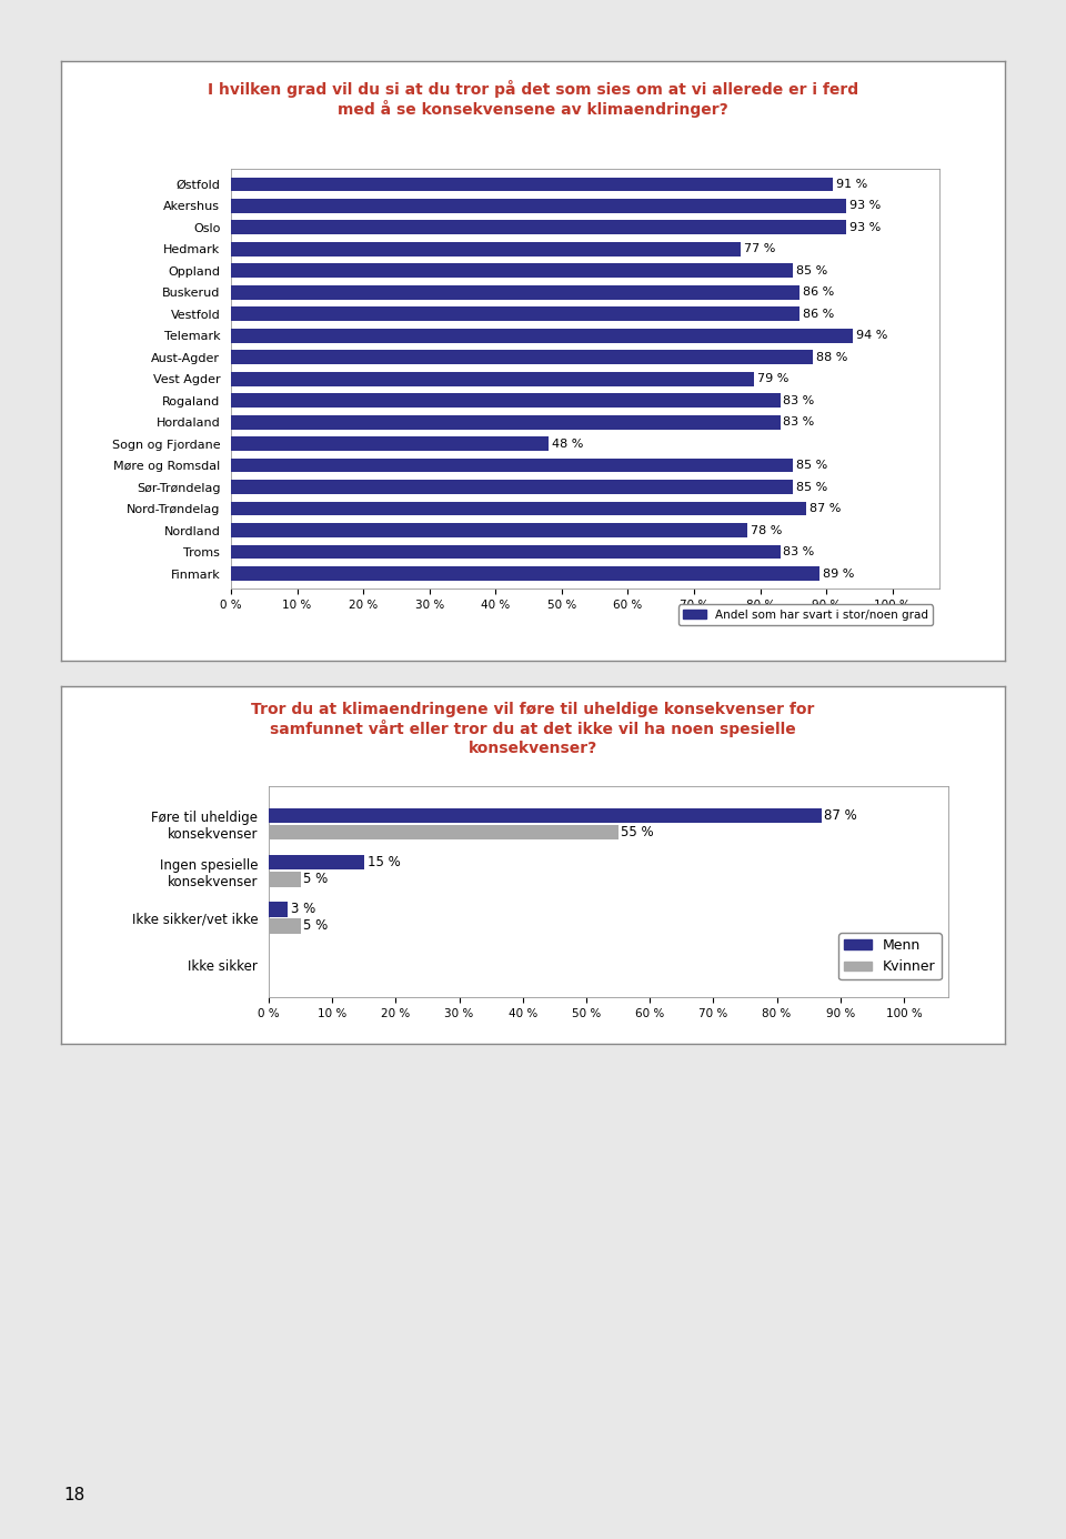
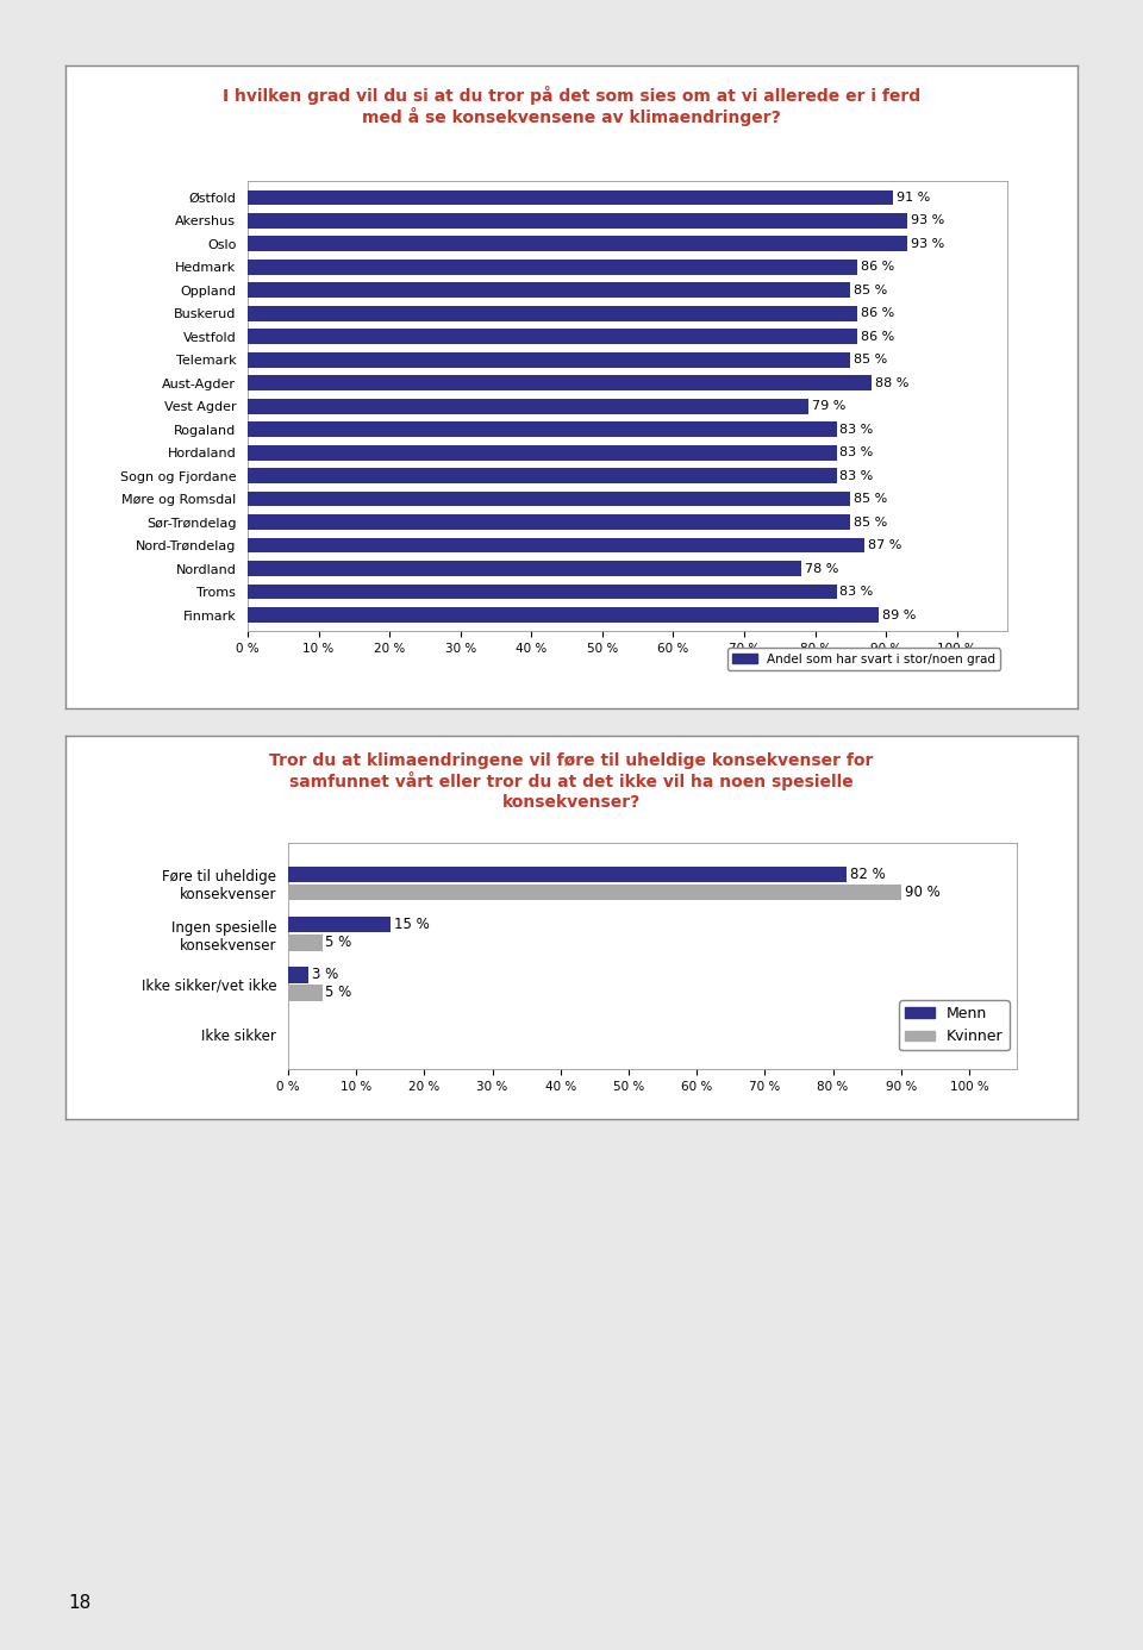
Hedmark: 77 -> 86
Telemark: 94 -> 85
Sogn og Fjordane: 48 -> 83
Menn/Føre til uheldige konsekvenser: 87 -> 82
Kvinner/Føre til uheldige konsekvenser: 55 -> 90
